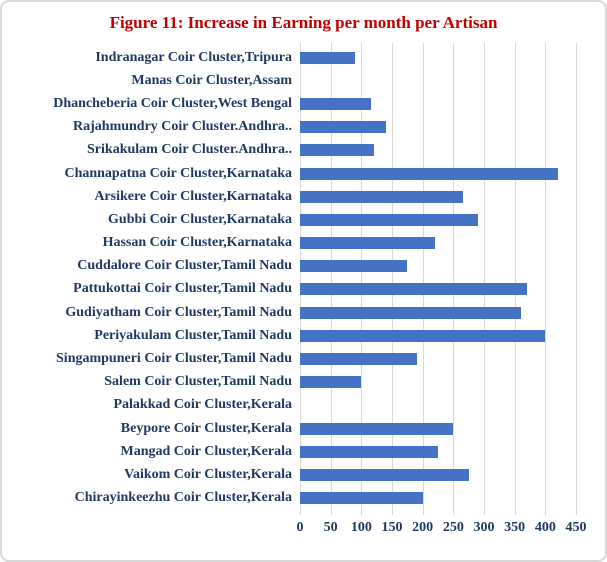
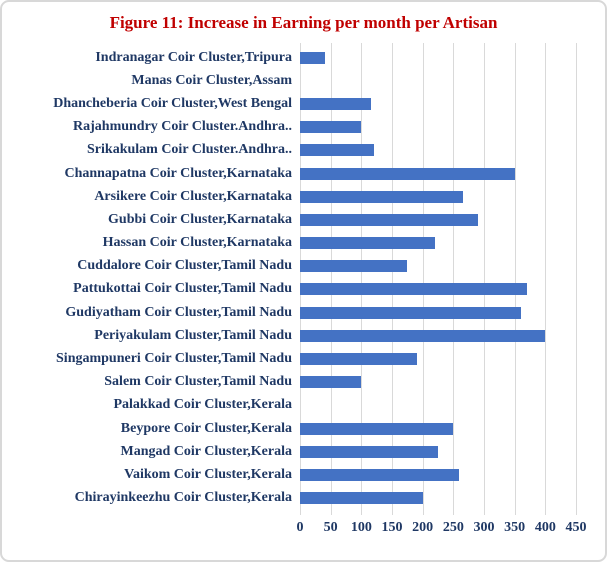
Indranagar Coir Cluster,Tripura: 90 -> 40
Rajahmundry Coir Cluster.Andhra..: 140 -> 100
Channapatna Coir Cluster,Karnataka: 420 -> 350
Vaikom Coir Cluster,Kerala: 280 -> 260
